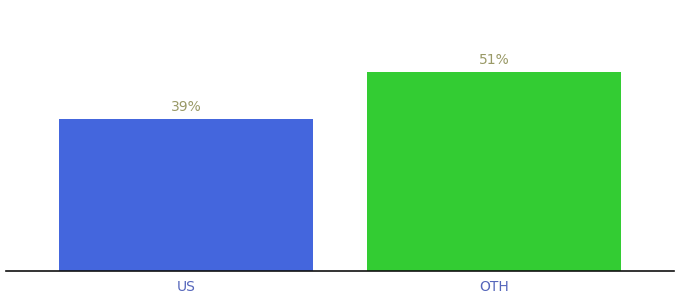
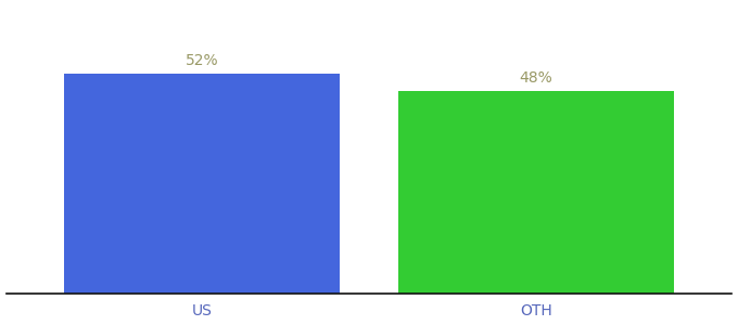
US: 39% -> 52%
OTH: 51% -> 48%
